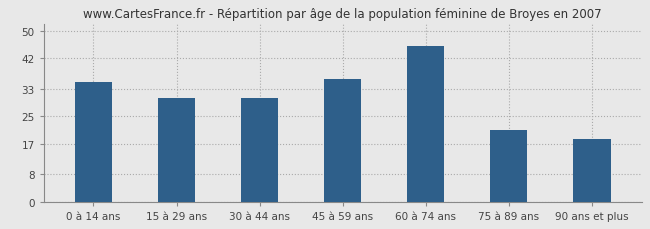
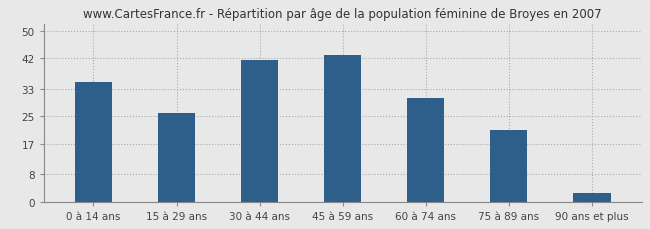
15 à 29 ans: 30.5 -> 26.0
30 à 44 ans: 30.5 -> 41.5
45 à 59 ans: 36.0 -> 43.0
60 à 74 ans: 45.5 -> 30.5
90 ans et plus: 18.5 -> 2.5
